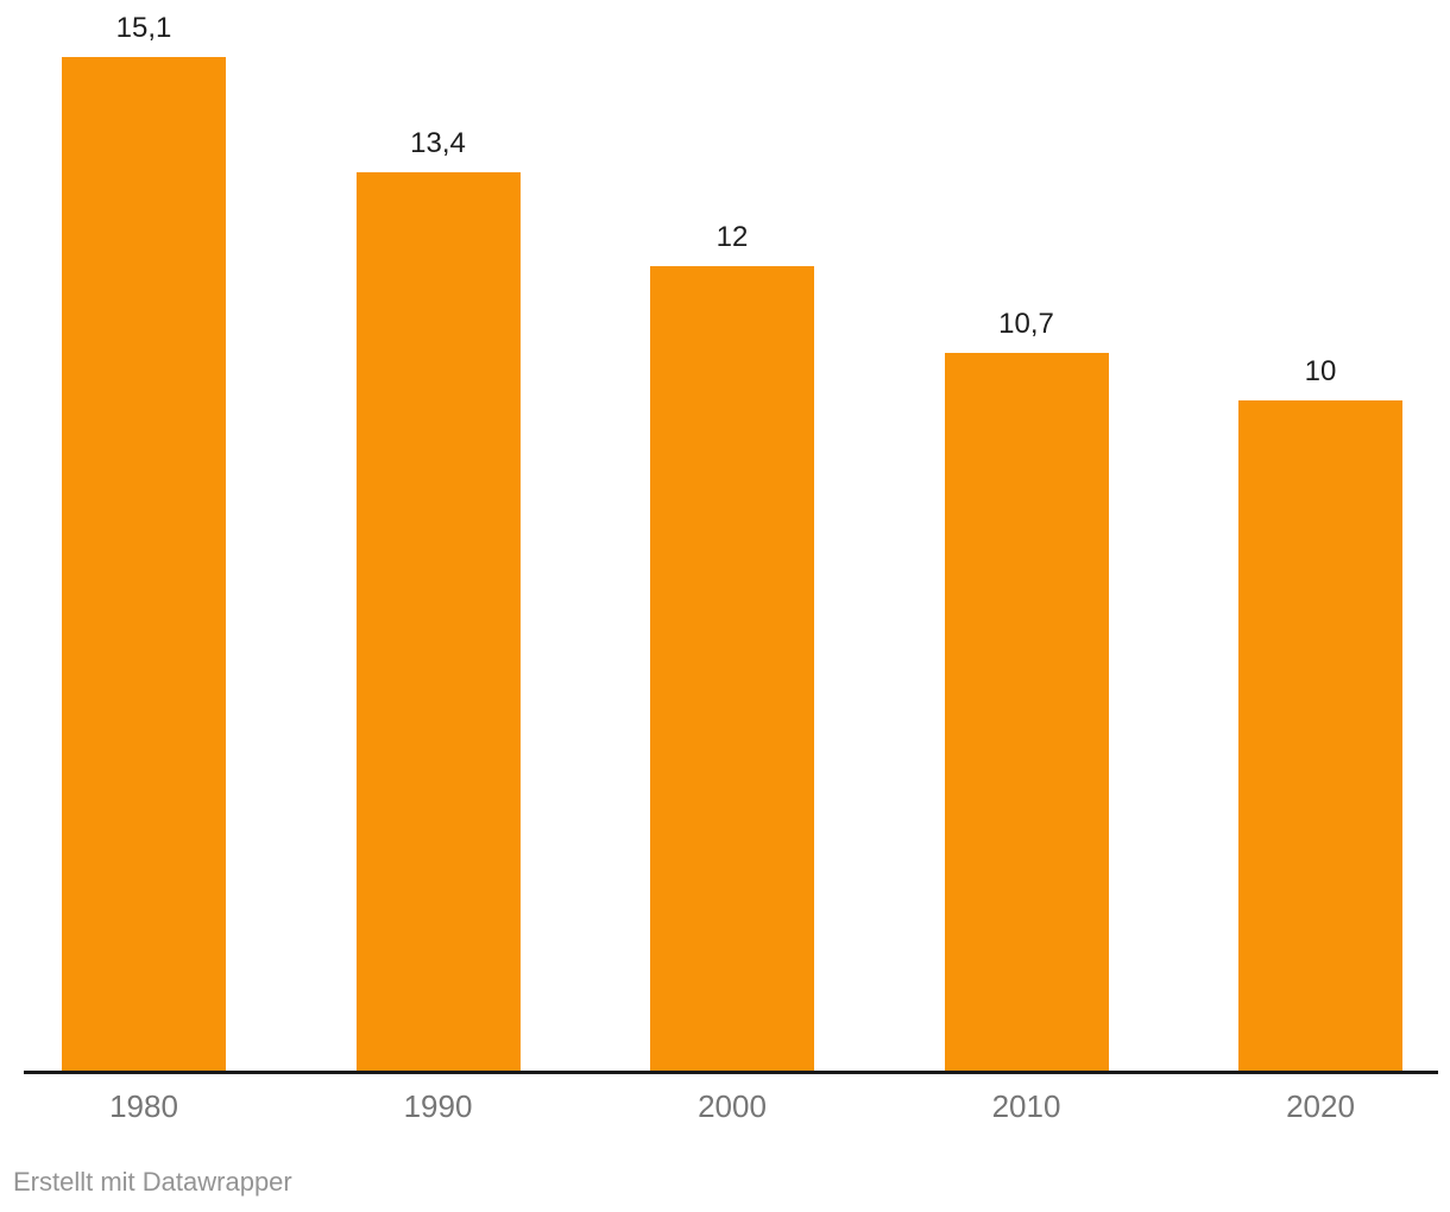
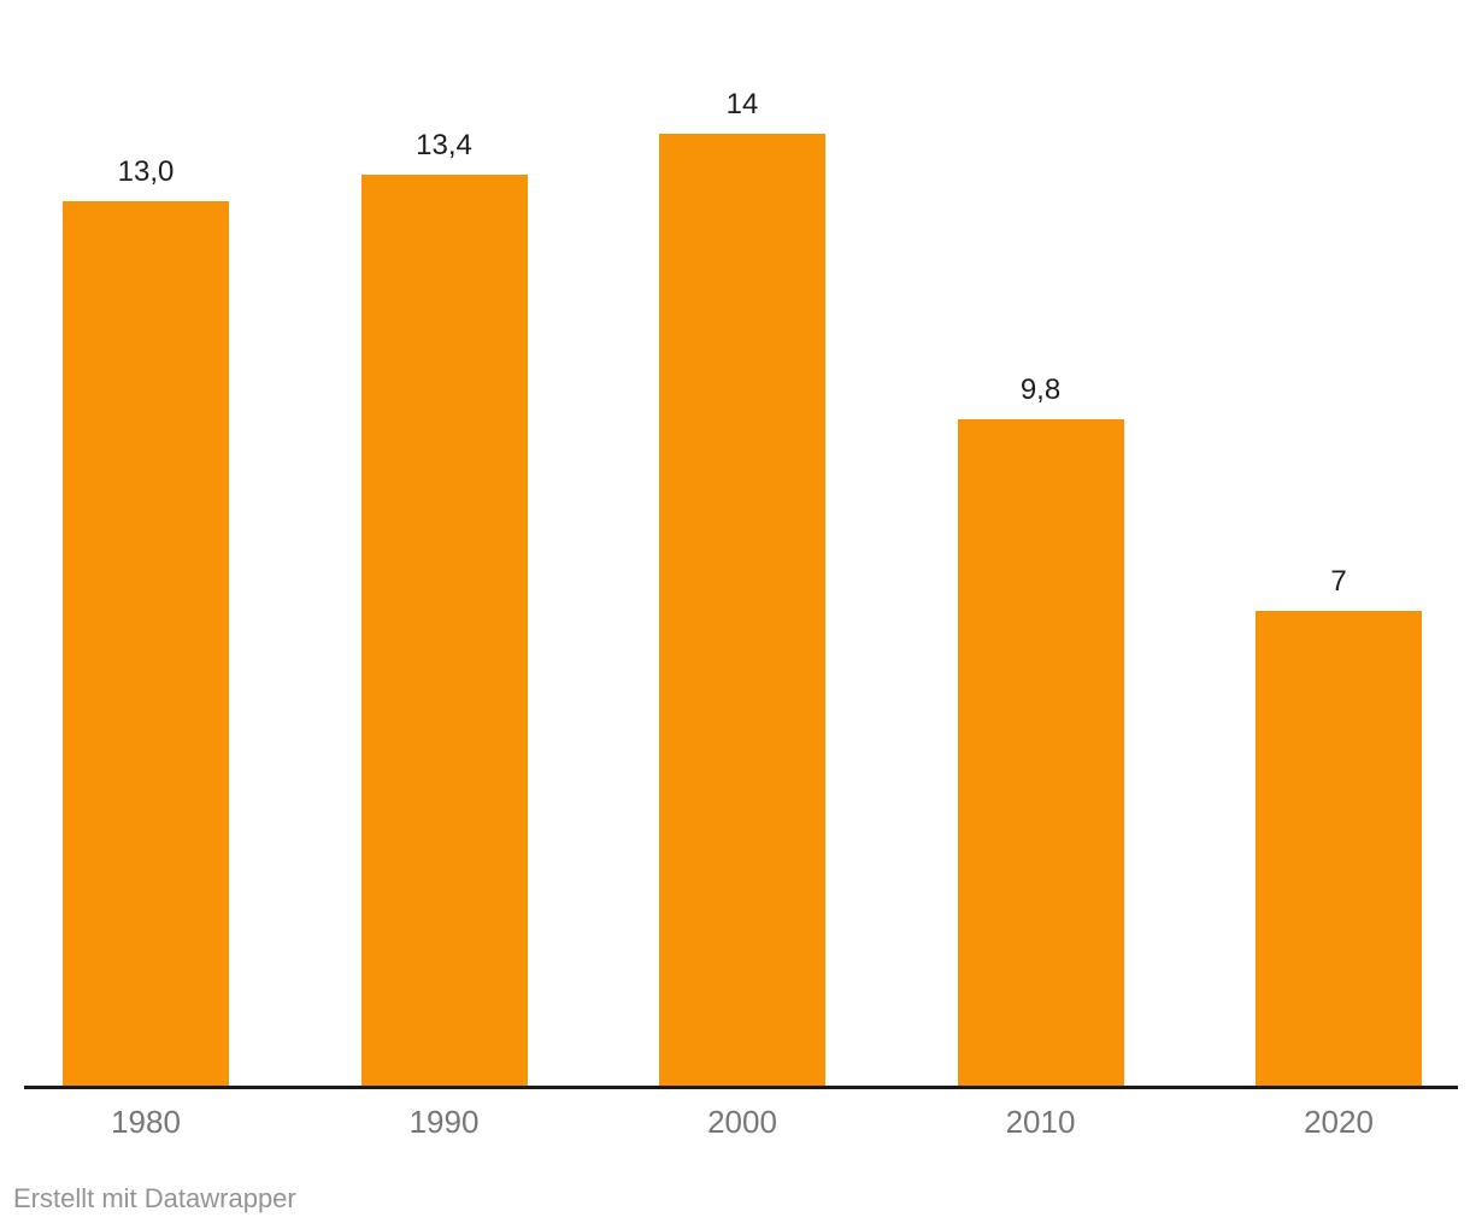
1980: 15,1 -> 13,0
2000: 12 -> 14
2010: 10,7 -> 9,8
2020: 10 -> 7
